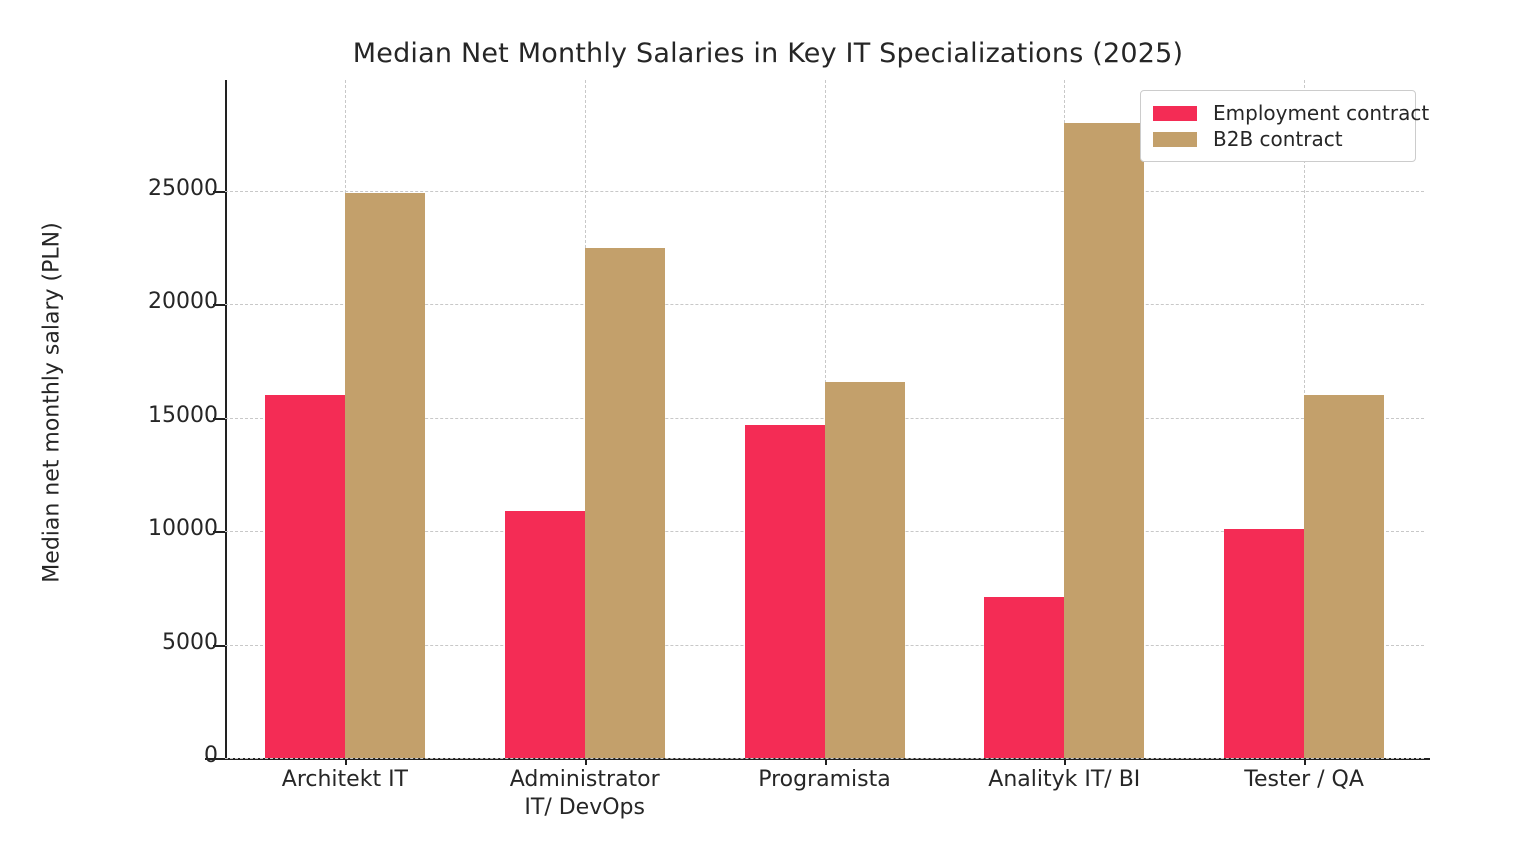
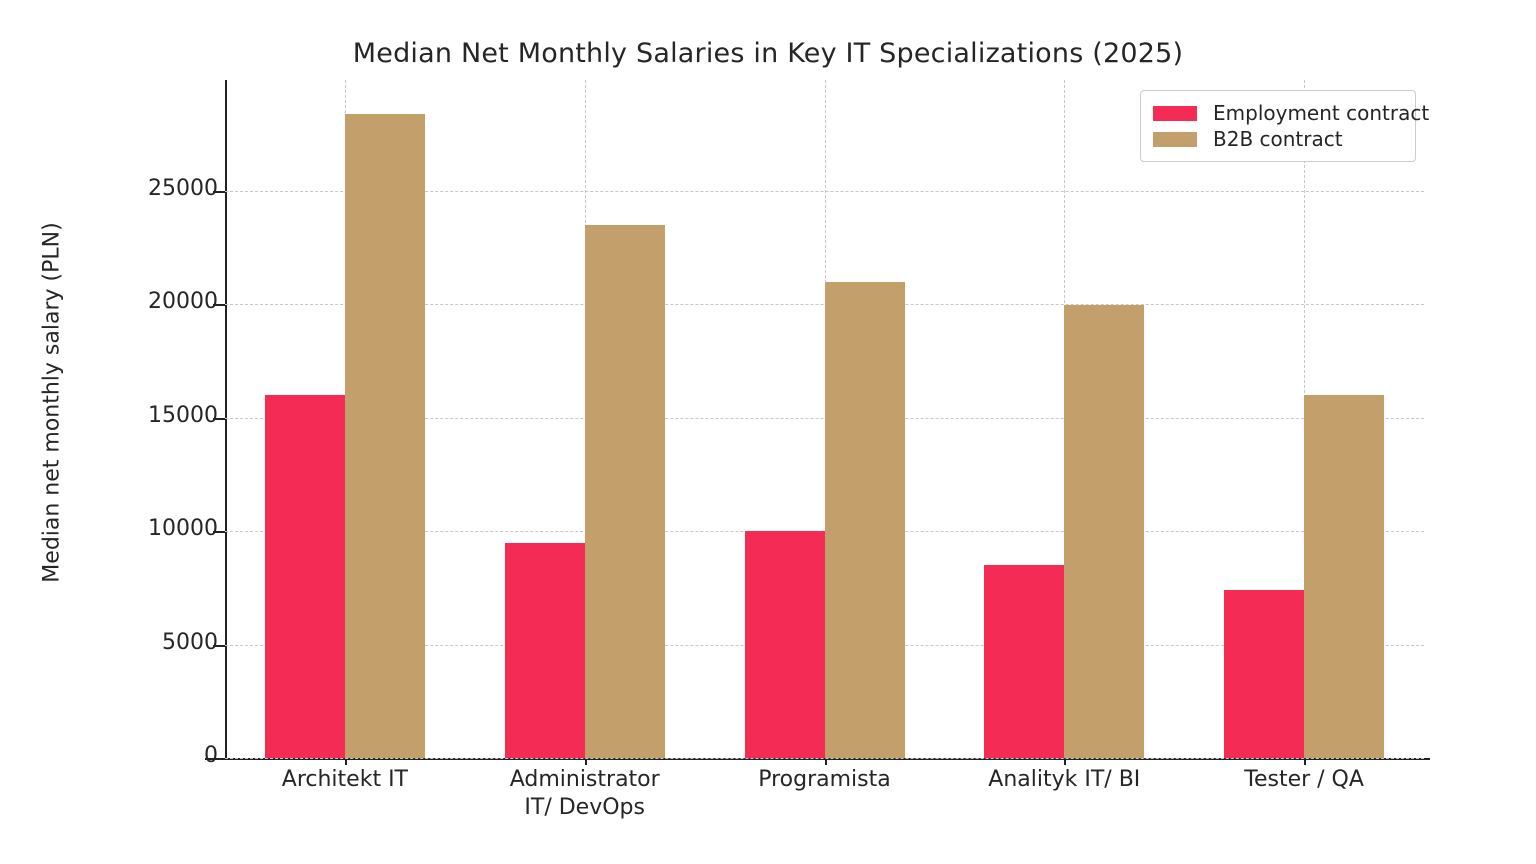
B2B contract/Architekt IT: 24900 -> 28400
Employment contract/Administrator IT/ DevOps: 10900 -> 9500
B2B contract/Administrator IT/ DevOps: 22500 -> 23500
Employment contract/Programista: 14700 -> 10000
B2B contract/Programista: 16600 -> 21000
Employment contract/Analityk IT/ BI: 7100 -> 8500
B2B contract/Analityk IT/ BI: 28000 -> 20000
Employment contract/Tester / QA: 10100 -> 7400
